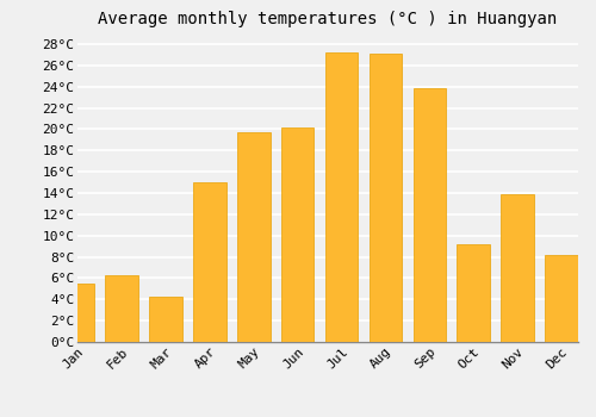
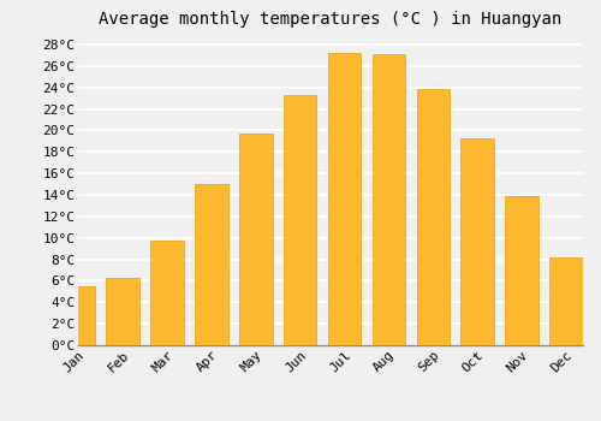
Mar: 4.2°C -> 9.7°C
Jun: 20.2°C -> 23.3°C
Oct: 9.2°C -> 19.3°C
